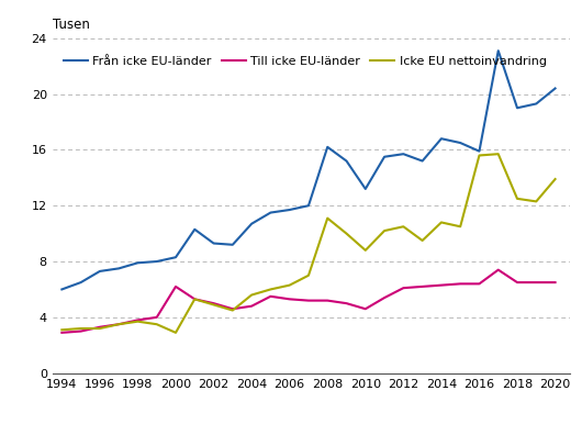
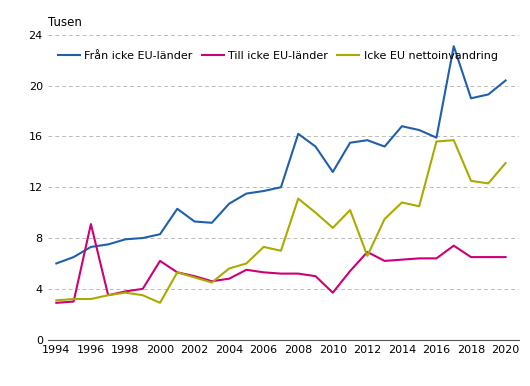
Till icke EU-länder/1996: 3.3 -> 9.1
Icke EU nettoinvandring/2006: 6.3 -> 7.3
Till icke EU-länder/2010: 4.6 -> 3.7
Till icke EU-länder/2012: 6.1 -> 6.9
Icke EU nettoinvandring/2012: 10.5 -> 6.6
